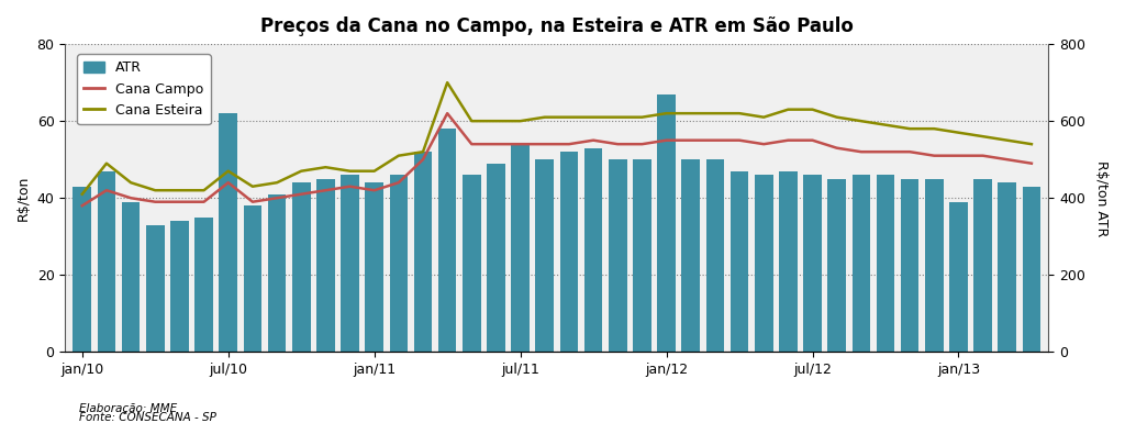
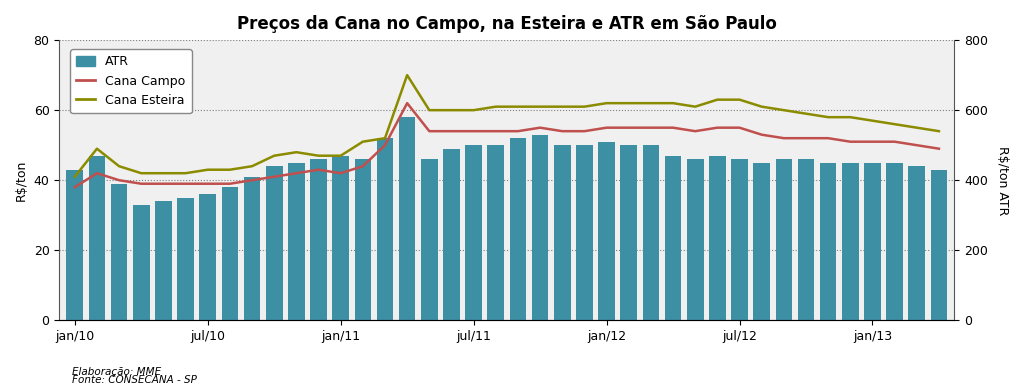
ATR/jul/10: 62 -> 36
Cana Campo/jul/10: 44 -> 39
Cana Esteira/jul/10: 47 -> 43
ATR/jan/11: 44 -> 47
ATR/jul/11: 54 -> 50
ATR/jan/12: 67 -> 51
ATR/jan/13: 39 -> 45
